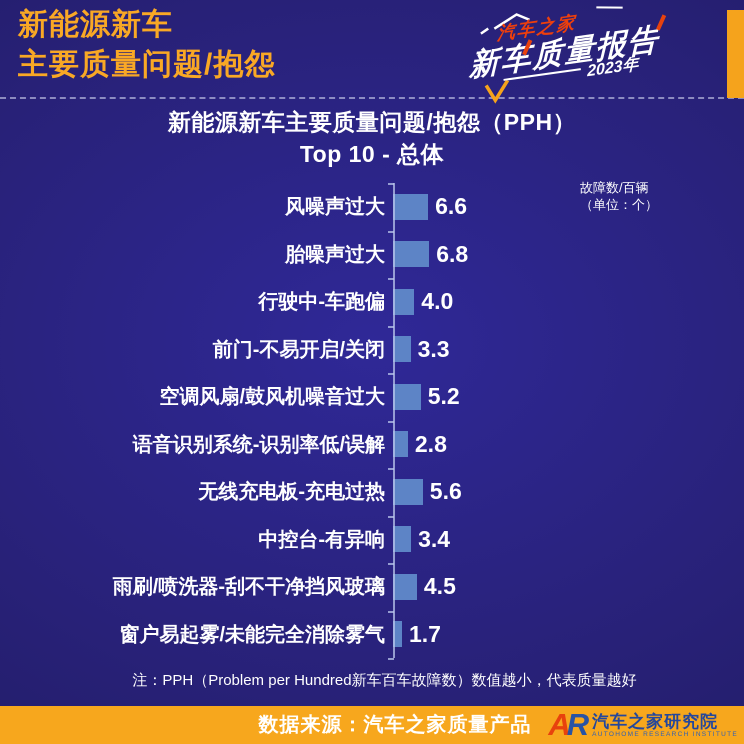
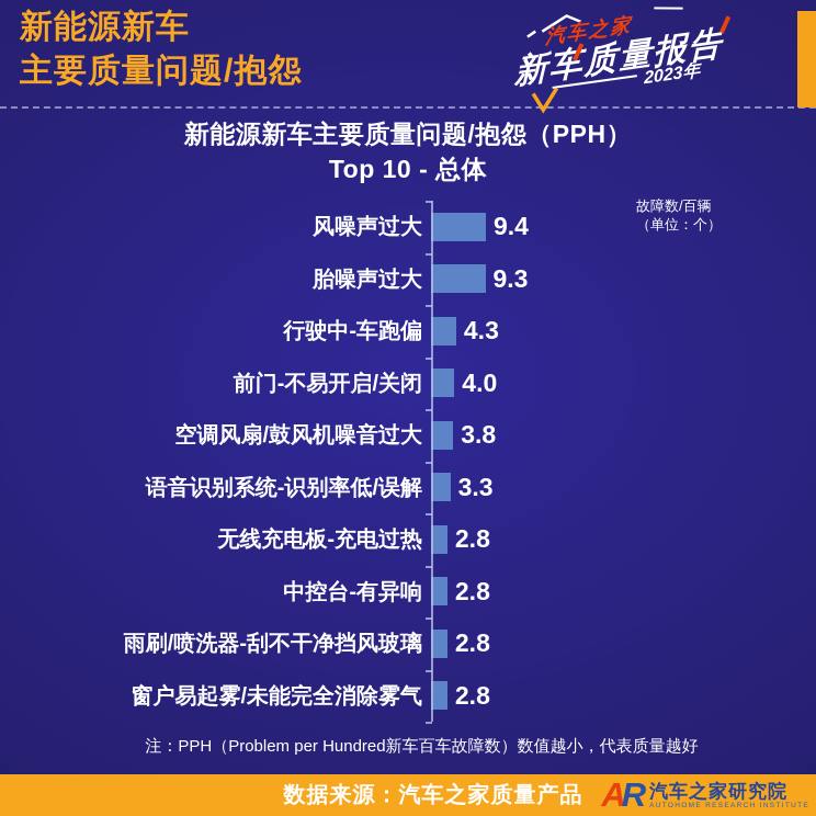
风噪声过大: 6.6 -> 9.4
胎噪声过大: 6.8 -> 9.3
行驶中-车跑偏: 4.0 -> 4.3
前门-不易开启/关闭: 3.3 -> 4.0
空调风扇/鼓风机噪音过大: 5.2 -> 3.8
语音识别系统-识别率低/误解: 2.8 -> 3.3
无线充电板-充电过热: 5.6 -> 2.8
中控台-有异响: 3.4 -> 2.8
雨刷/喷洗器-刮不干净挡风玻璃: 4.5 -> 2.8
窗户易起雾/未能完全消除雾气: 1.7 -> 2.8
